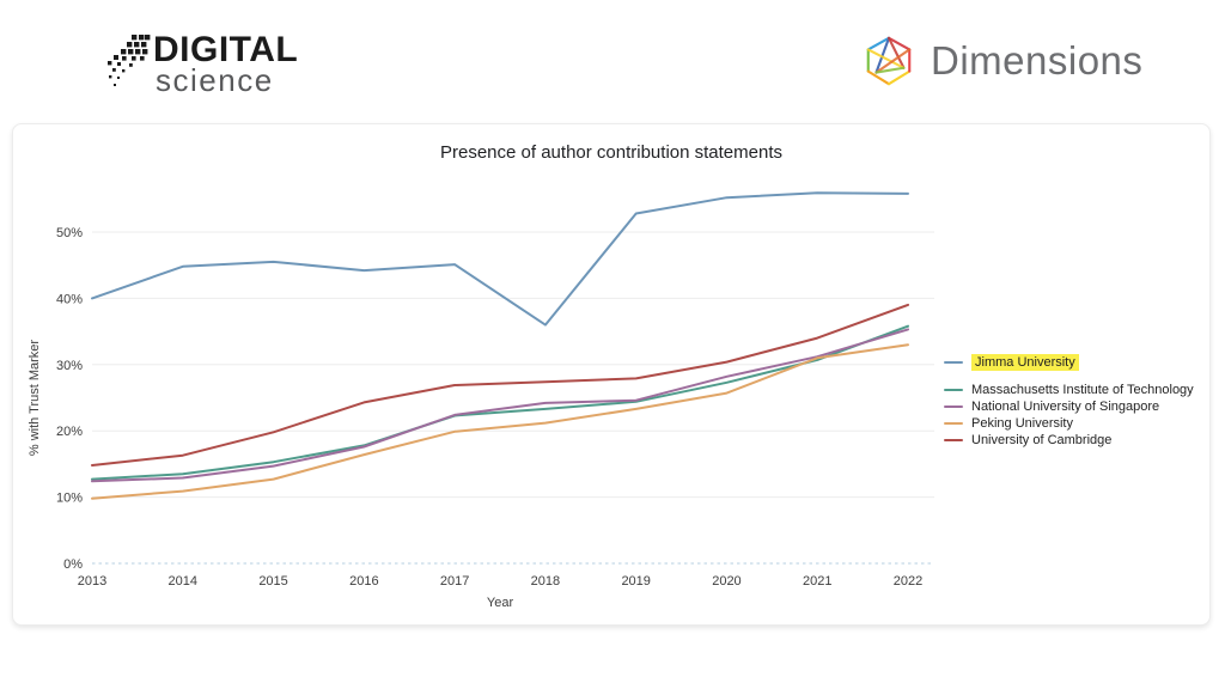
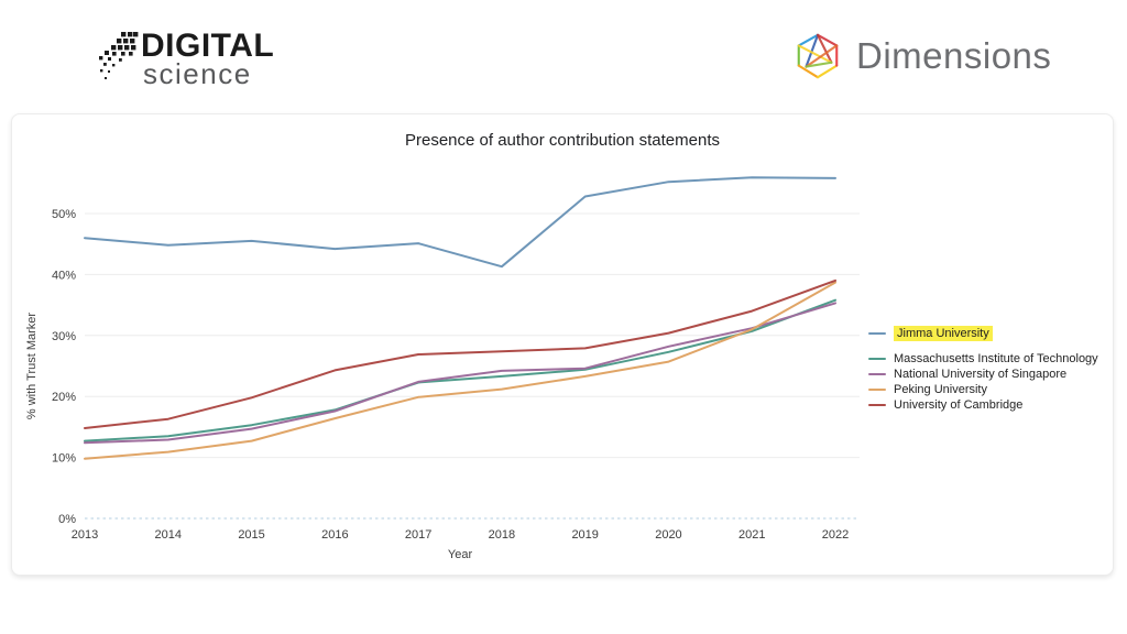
Jimma University/2013: 40% -> 46%
Jimma University/2018: 36% -> 41%
Peking University/2022: 33% -> 39%
